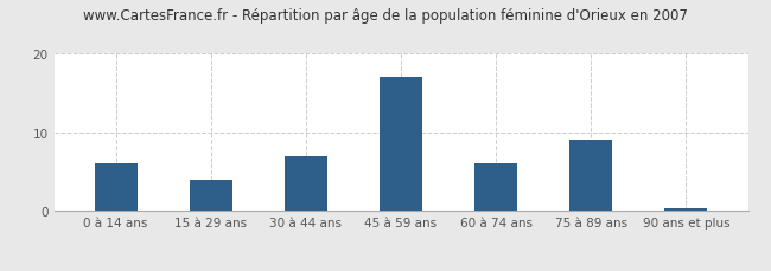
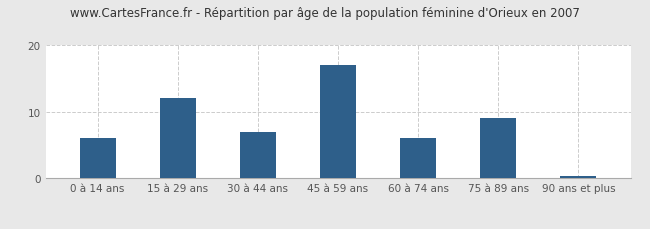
15 à 29 ans: 4.0 -> 12.0
